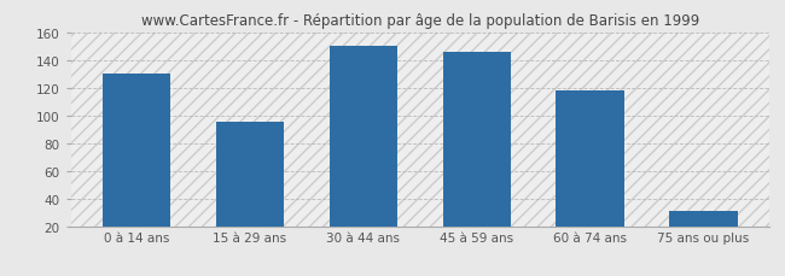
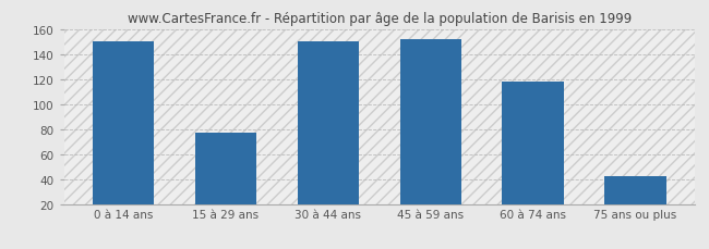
0 à 14 ans: 130 -> 150
15 à 29 ans: 95 -> 77
45 à 59 ans: 146 -> 152
75 ans ou plus: 31 -> 42
